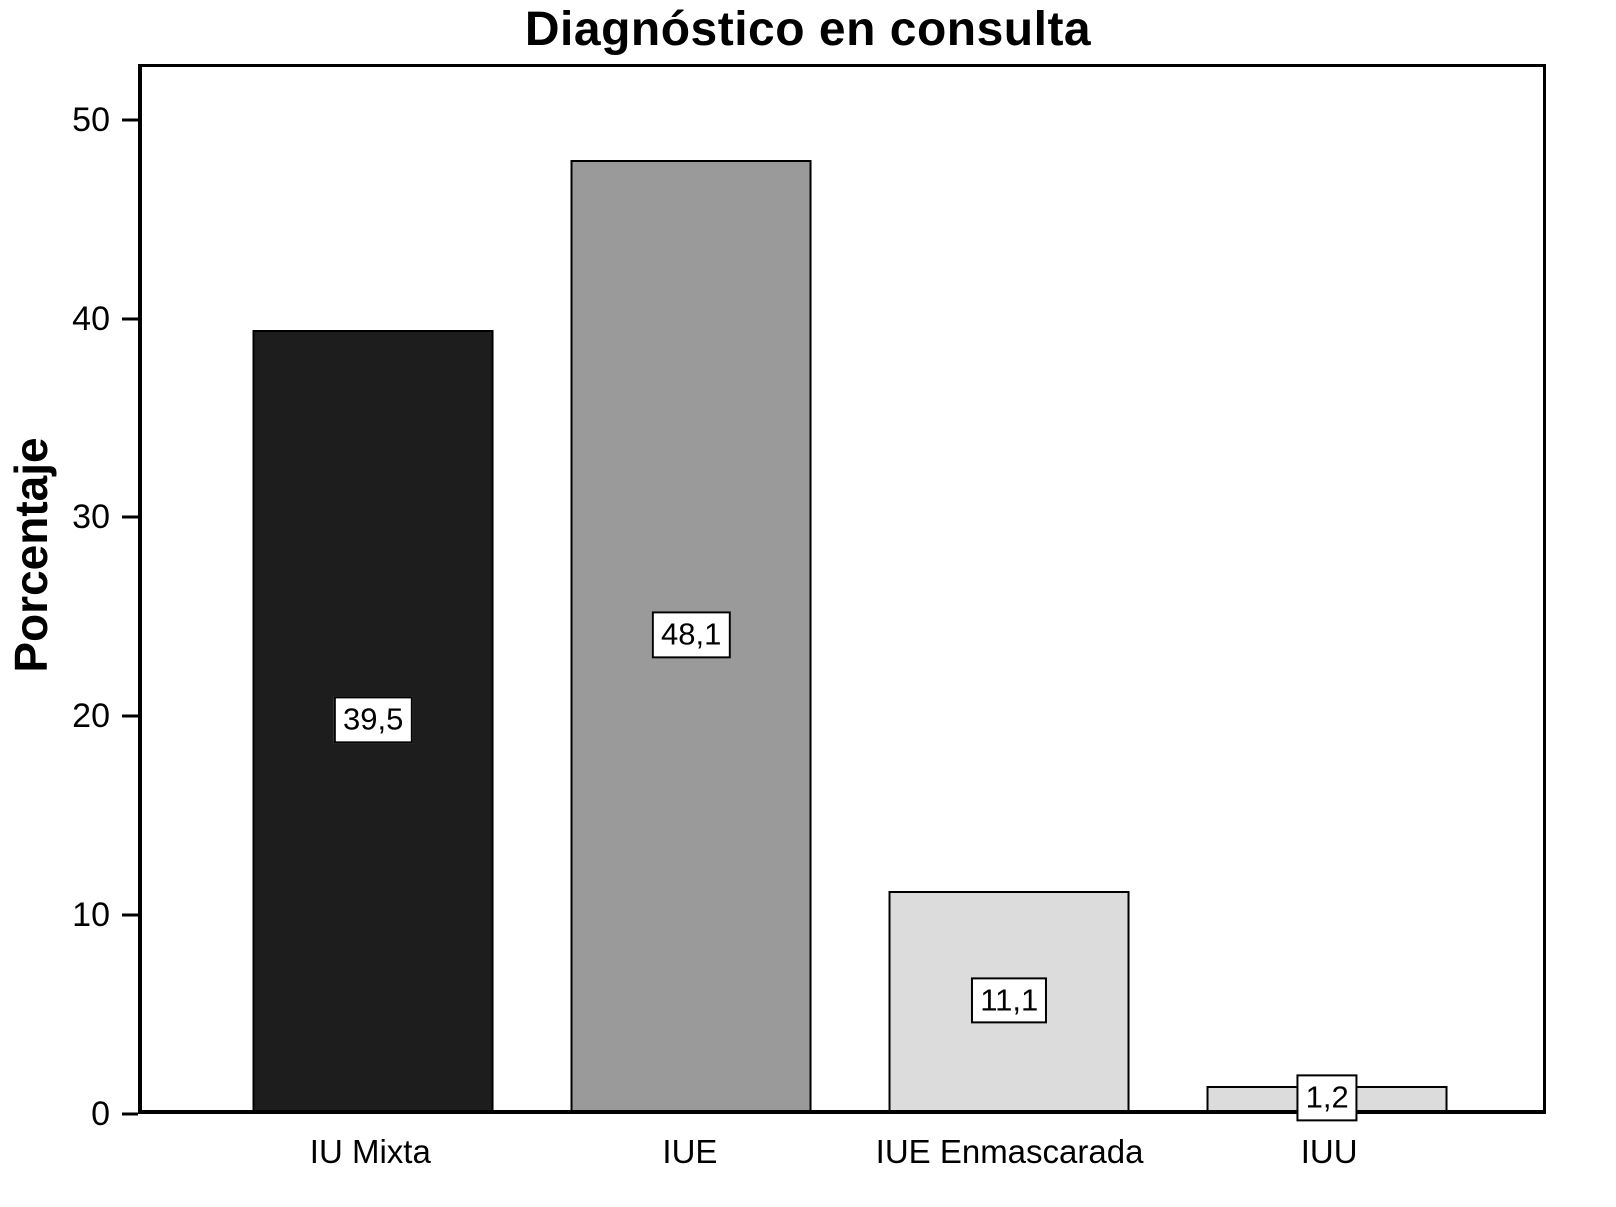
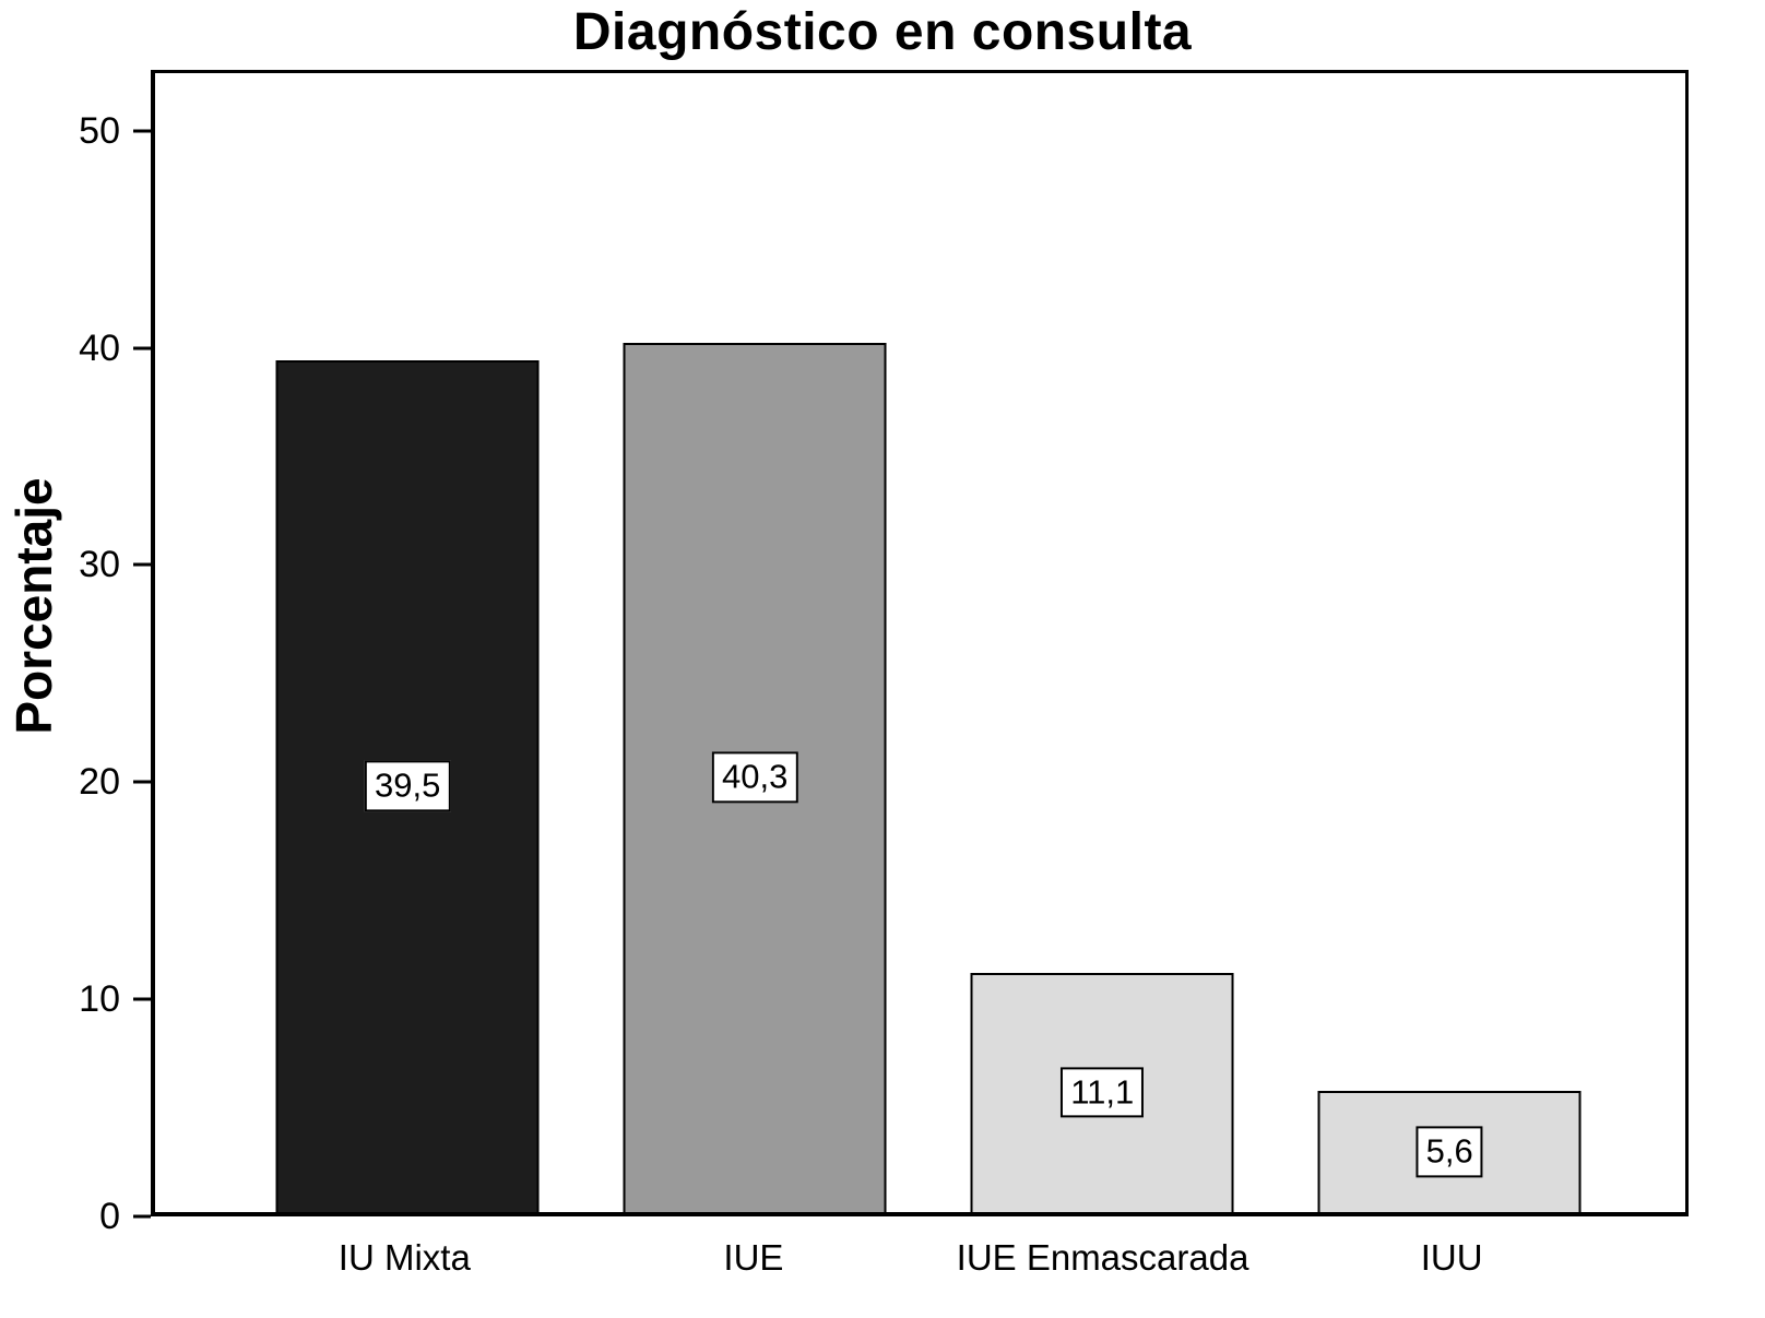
IUE: 48,1 -> 40,3
IUU: 1,2 -> 5,6
